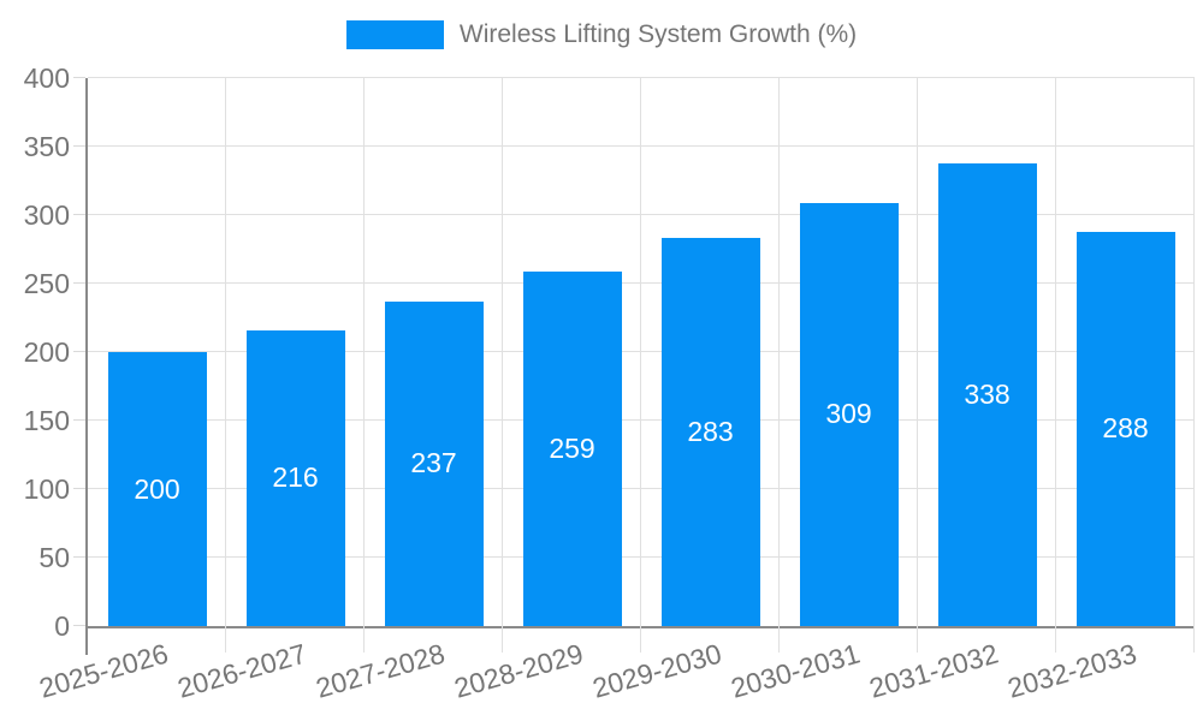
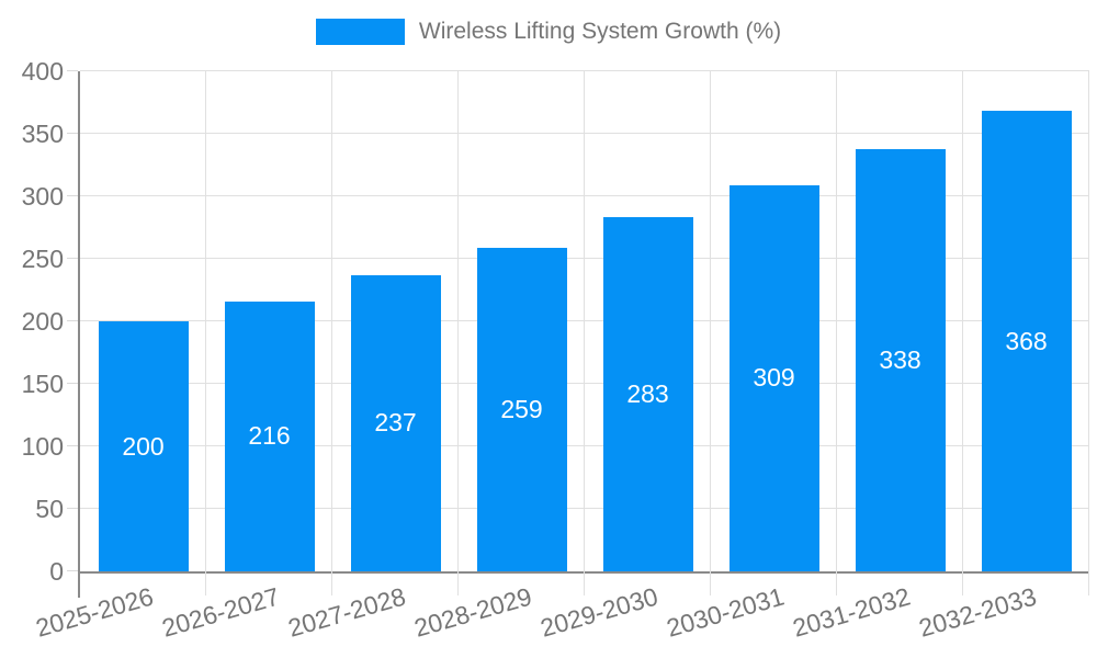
2032-2033: 288 -> 368
